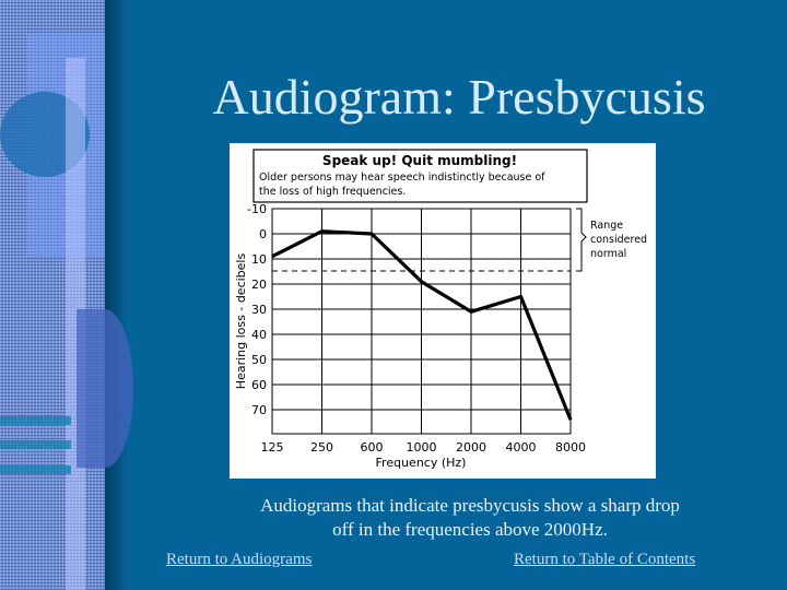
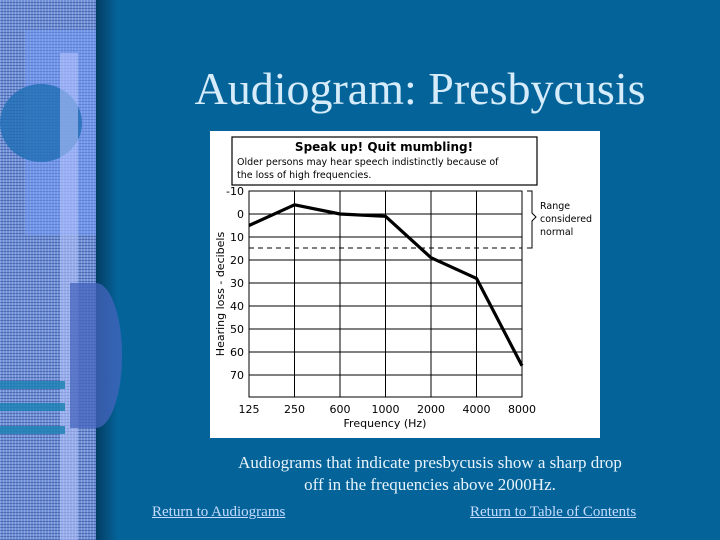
125: 9 -> 5
250: -1 -> -4
1000: 19 -> 1
2000: 31 -> 19
4000: 25 -> 28
8000: 74 -> 66
